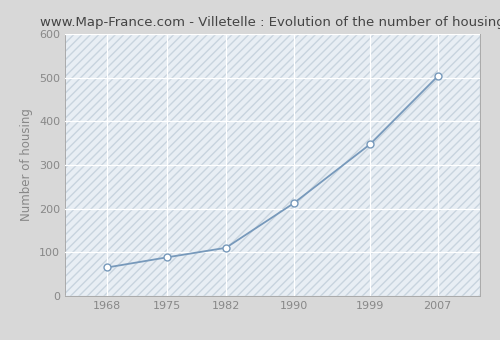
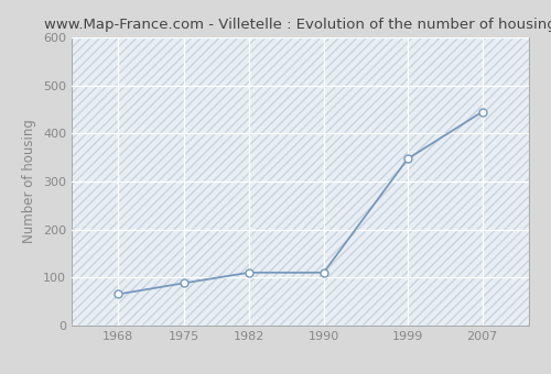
1990: 212 -> 110
2007: 503 -> 445
